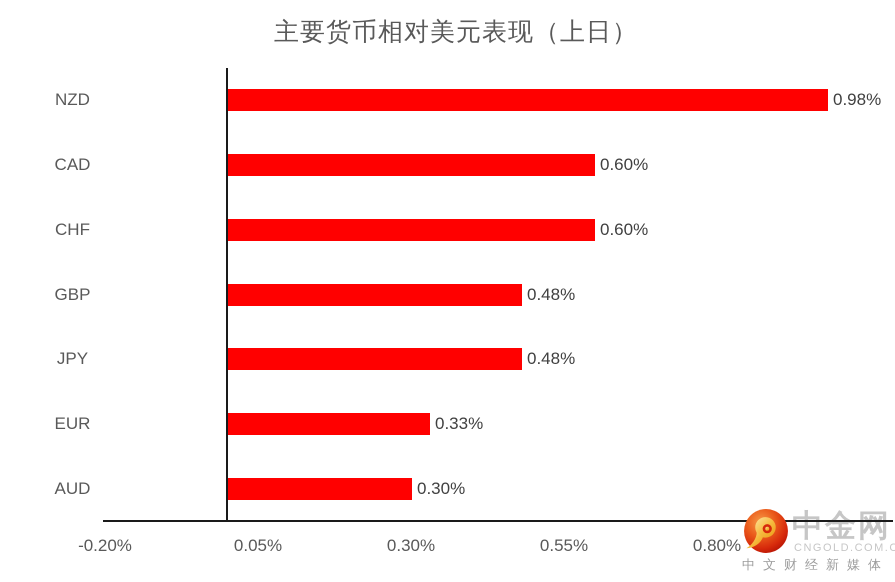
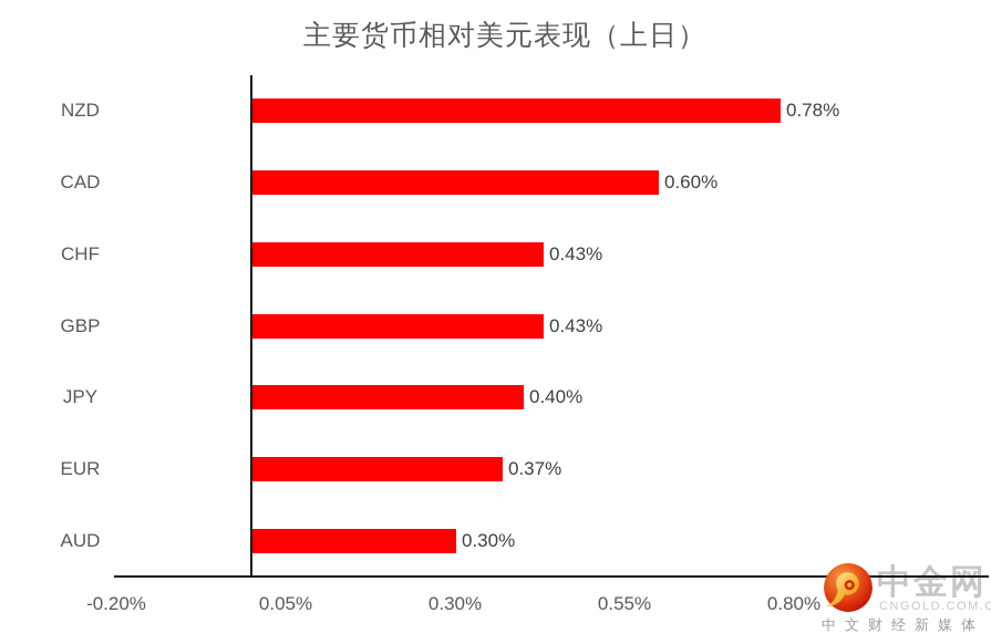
NZD: 0.98% -> 0.78%
CHF: 0.60% -> 0.43%
GBP: 0.48% -> 0.43%
JPY: 0.48% -> 0.40%
EUR: 0.33% -> 0.37%
